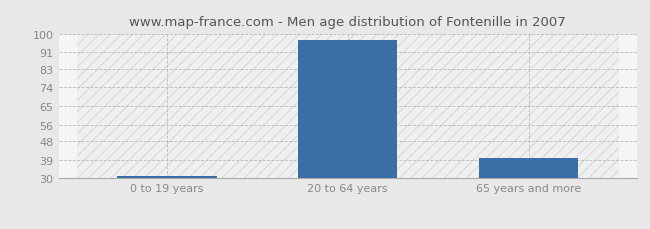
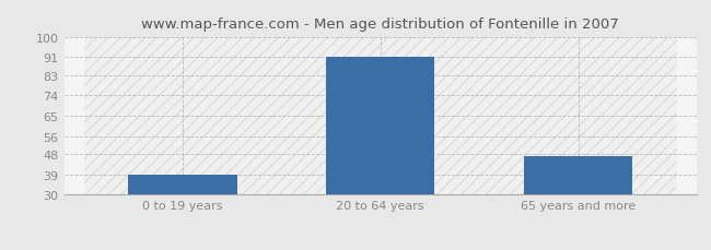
0 to 19 years: 31 -> 39
20 to 64 years: 97 -> 91
65 years and more: 40 -> 47
